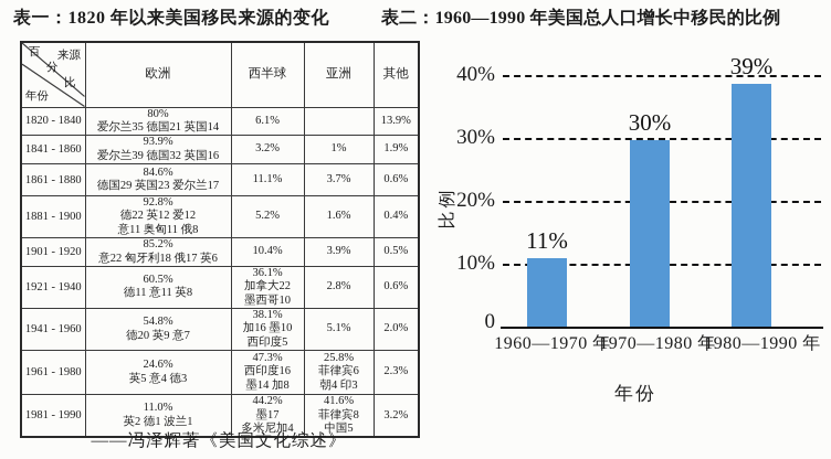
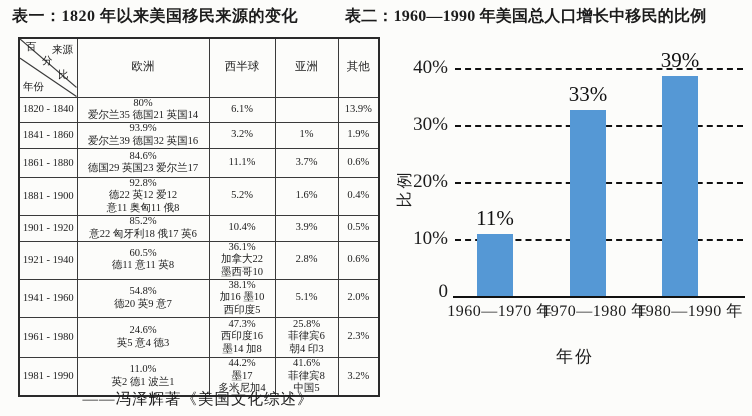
1970—1980 年: 30% -> 33%
